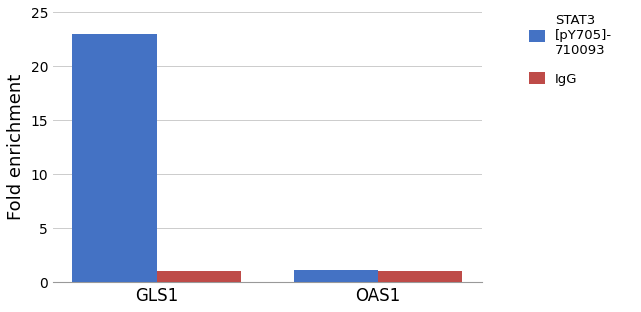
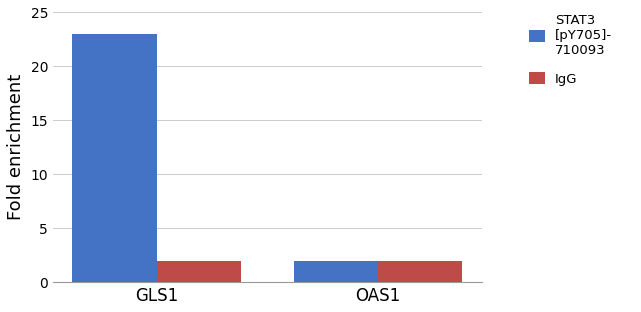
IgG/GLS1: 1 -> 2
STAT3 [pY705]- 710093/OAS1: 1.1 -> 2.0
IgG/OAS1: 1 -> 2
